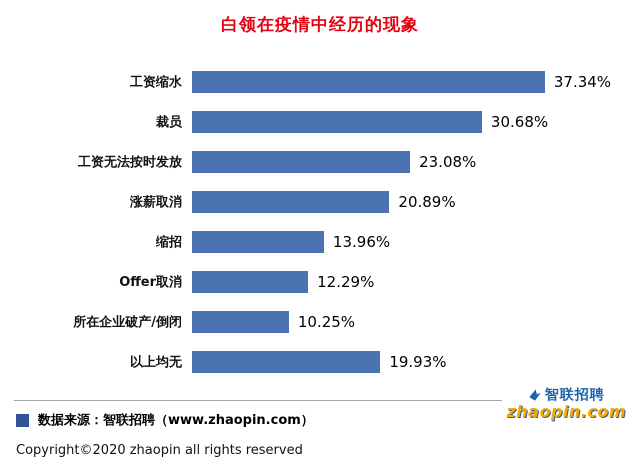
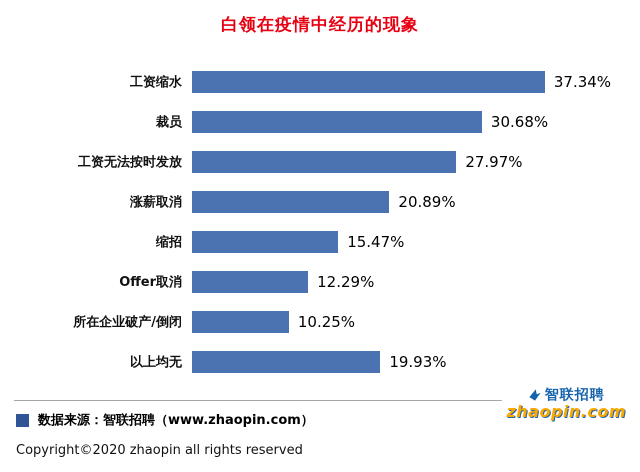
工资无法按时发放: 23.08% -> 27.97%
缩招: 13.96% -> 15.47%
